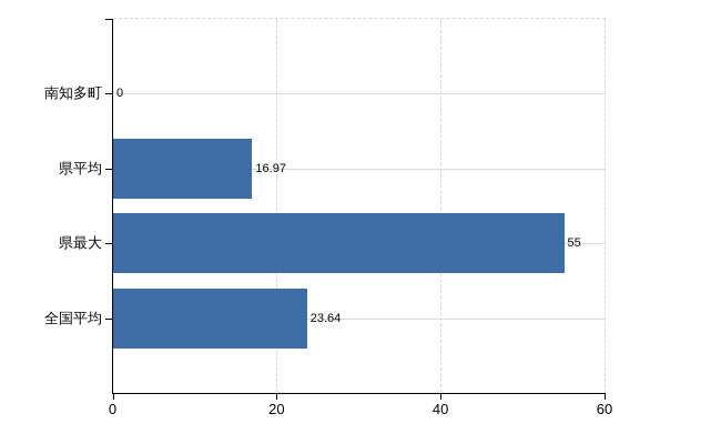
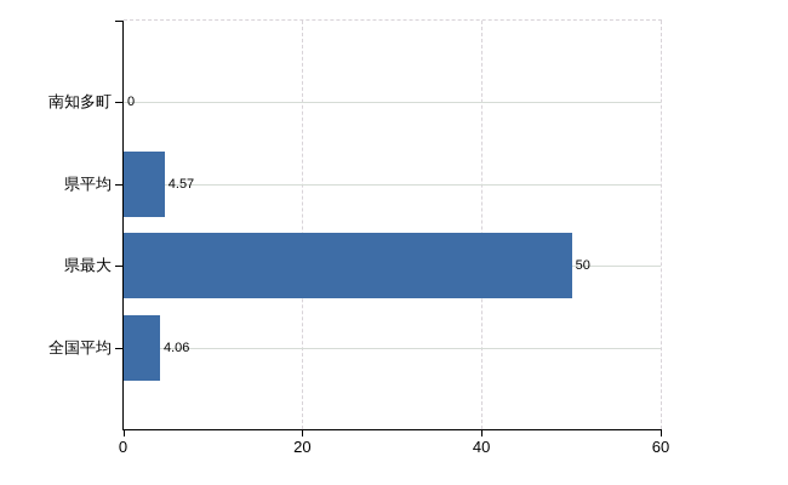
県平均: 16.97 -> 4.57
県最大: 55 -> 50
全国平均: 23.64 -> 4.06
